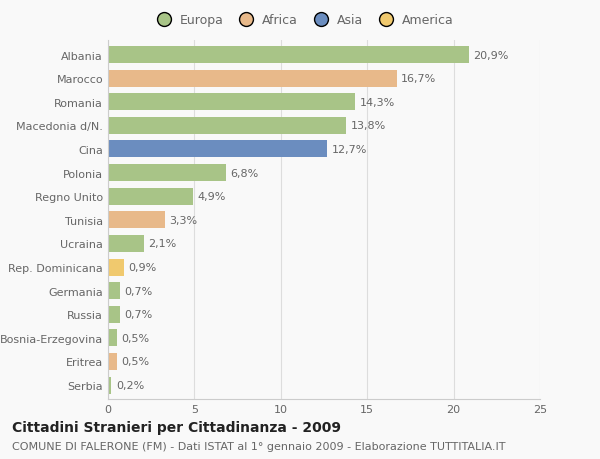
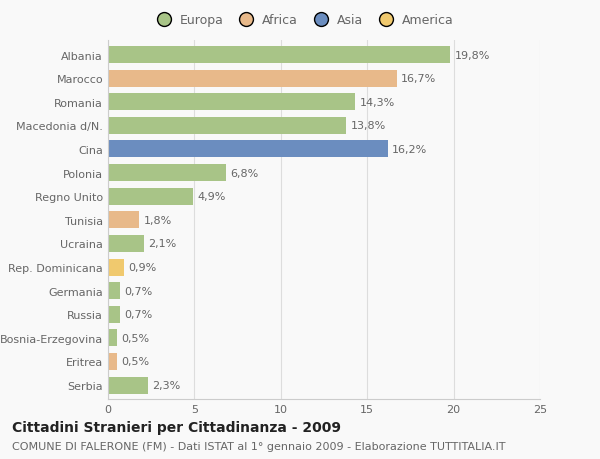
Albania: 20,9% -> 19,8%
Cina: 12,7% -> 16,2%
Tunisia: 3,3% -> 1,8%
Serbia: 0,2% -> 2,3%
